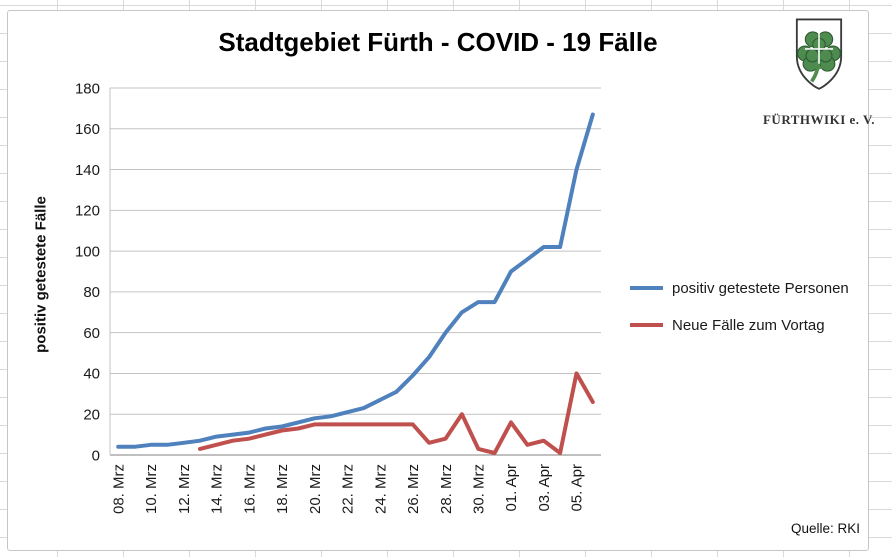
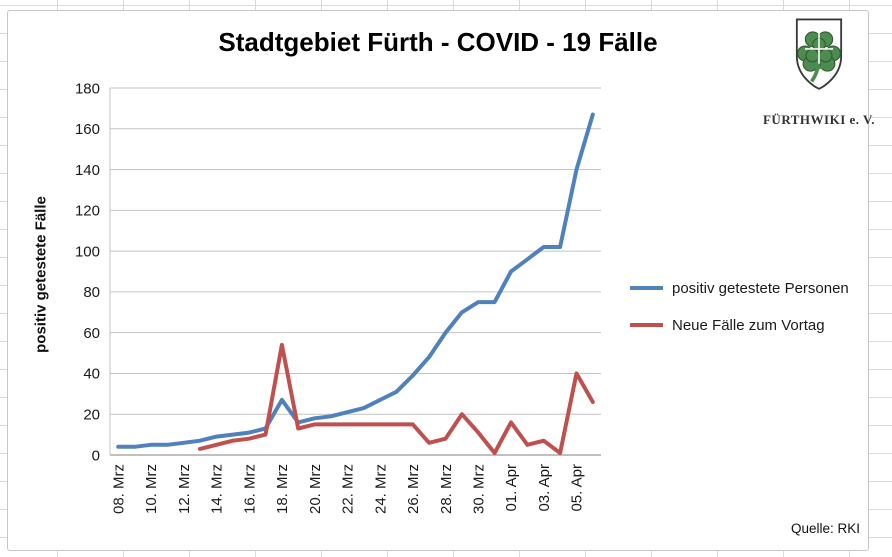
positiv getestete Personen/18. Mrz: 14 -> 27
Neue Fälle zum Vortag/18. Mrz: 12 -> 54
Neue Fälle zum Vortag/30. Mrz: 3 -> 11
